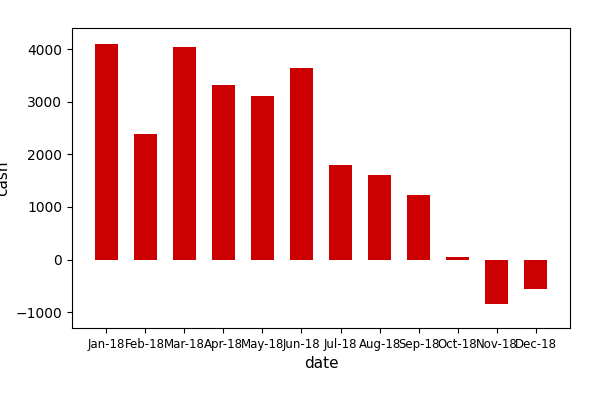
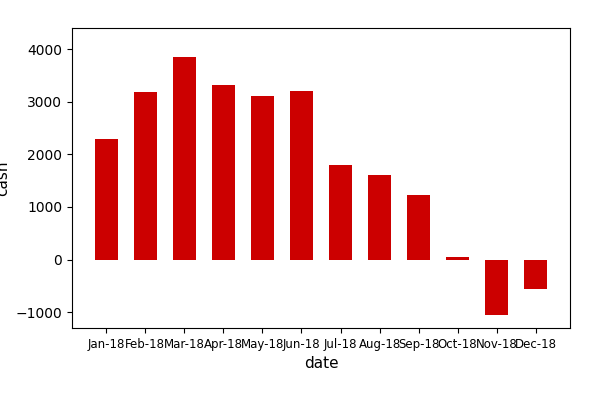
Jan-18: 4100 -> 2300
Feb-18: 2380 -> 3180
Mar-18: 4040 -> 3850
Jun-18: 3640 -> 3200
Nov-18: -840 -> -1050
